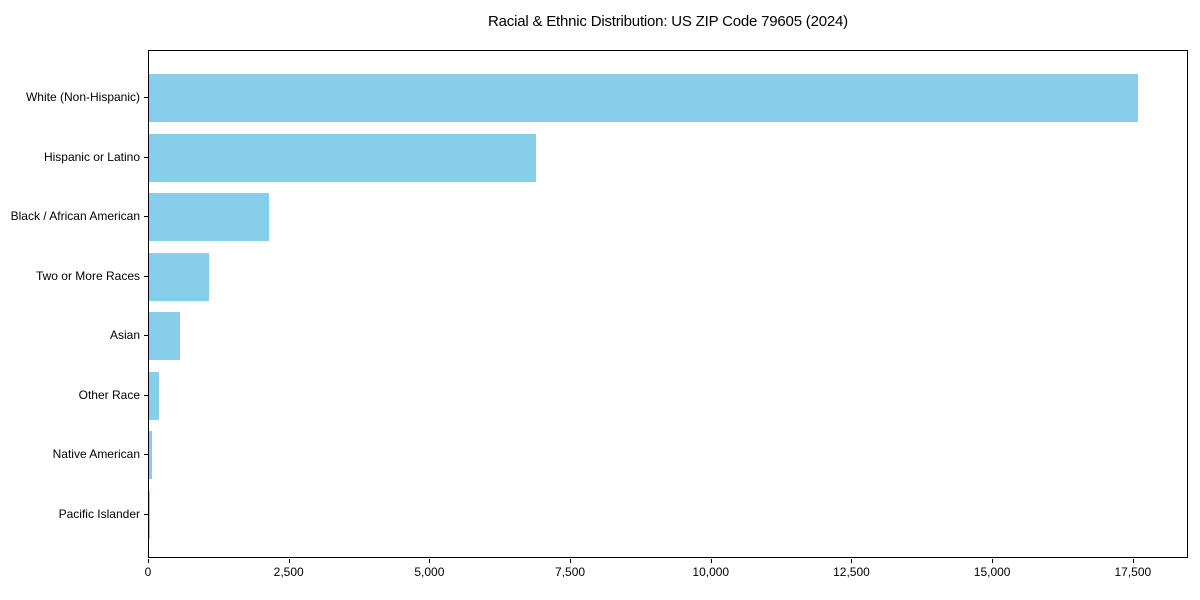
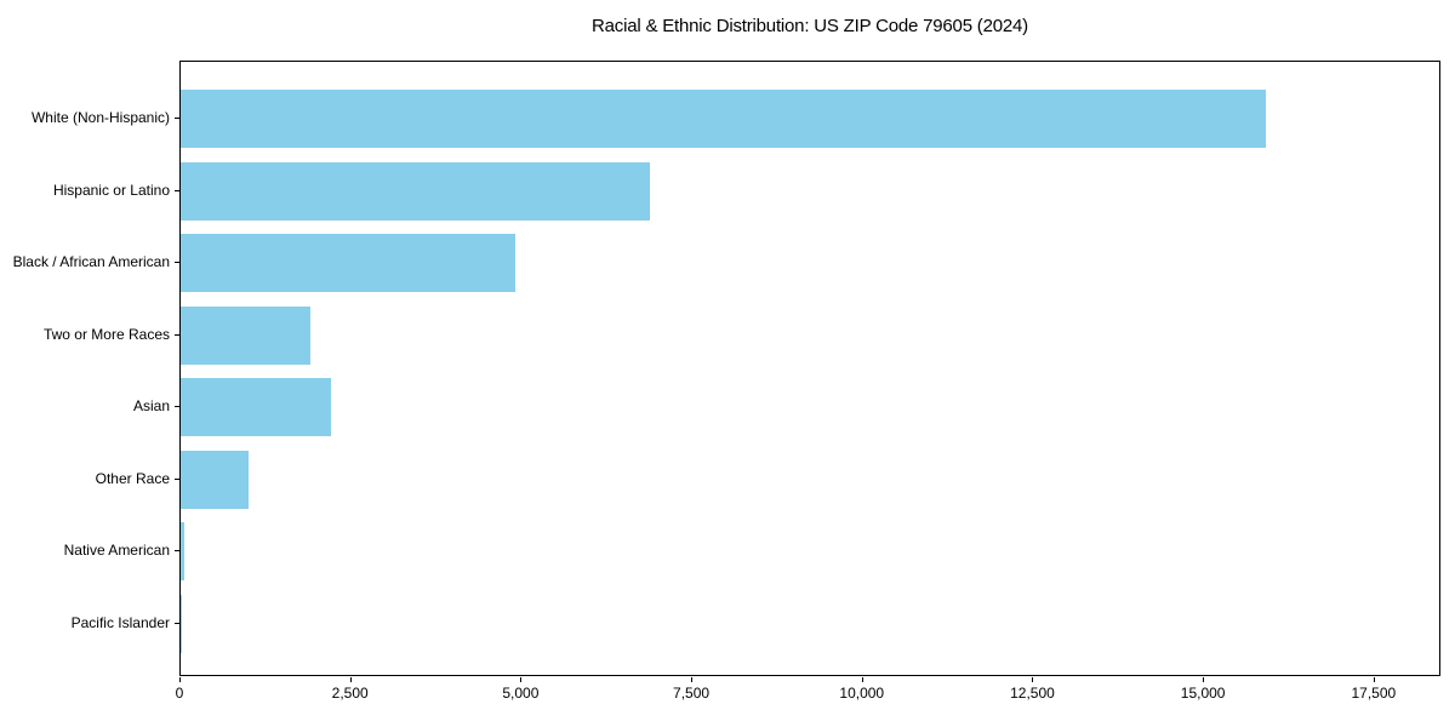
White (Non-Hispanic): 17600 -> 15900
Black / African American: 2100 -> 4900
Two or More Races: 1100 -> 1900
Asian: 600 -> 2200
Other Race: 200 -> 1000
